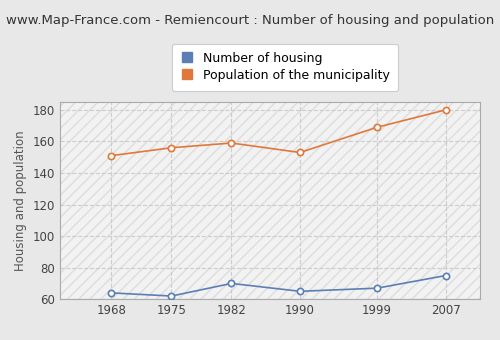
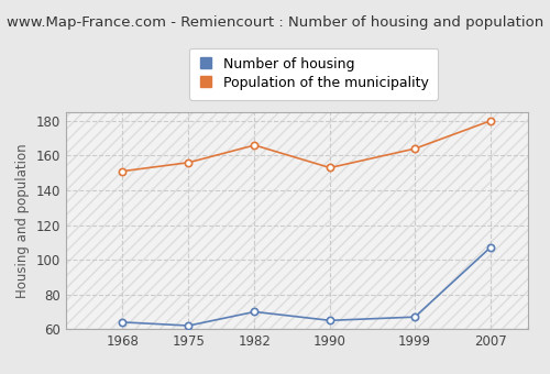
Population of the municipality/1982: 159 -> 166
Population of the municipality/1999: 169 -> 164
Number of housing/2007: 75 -> 107
